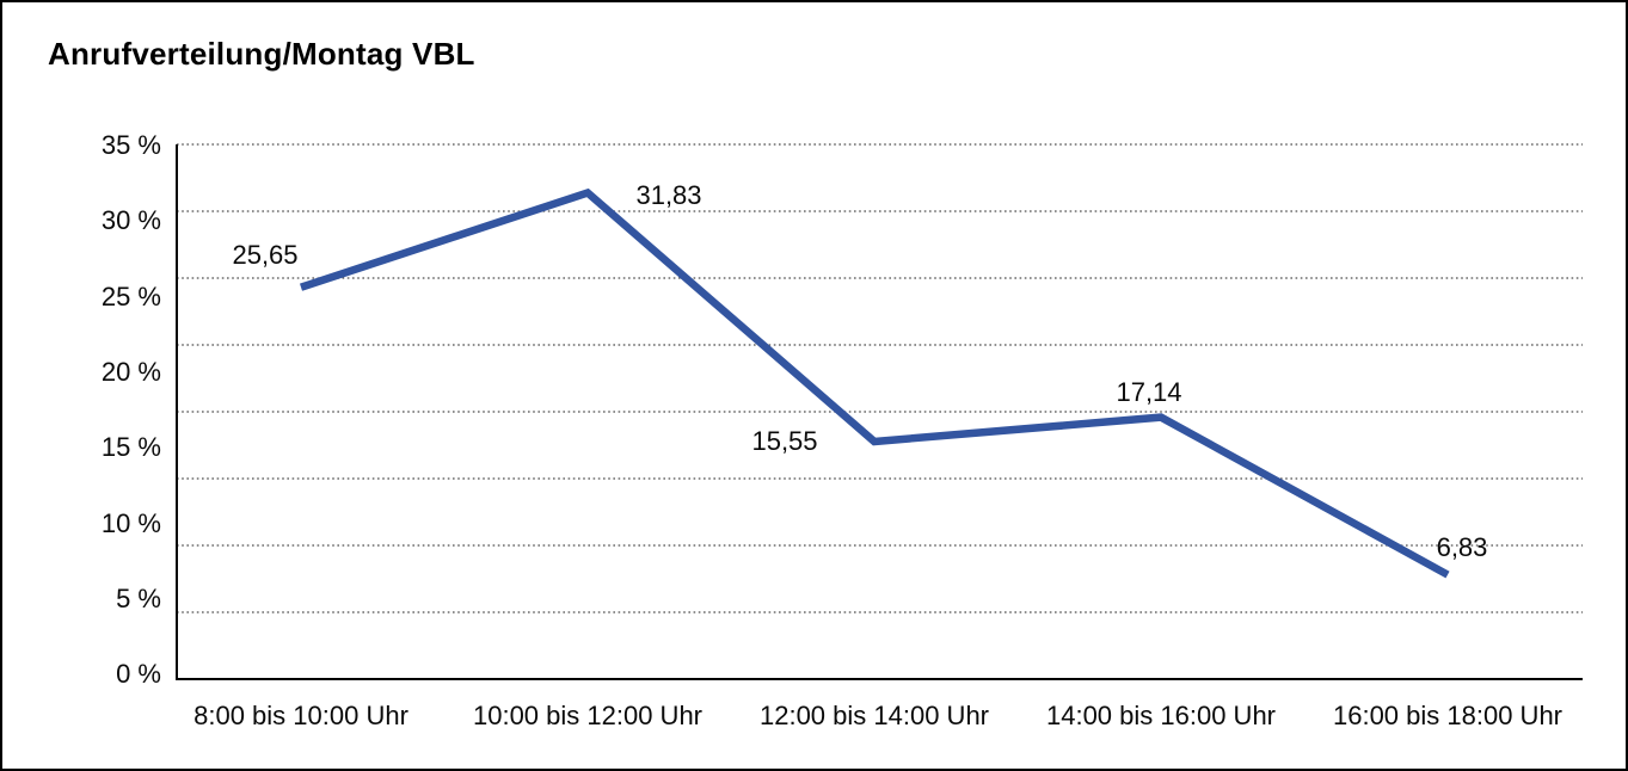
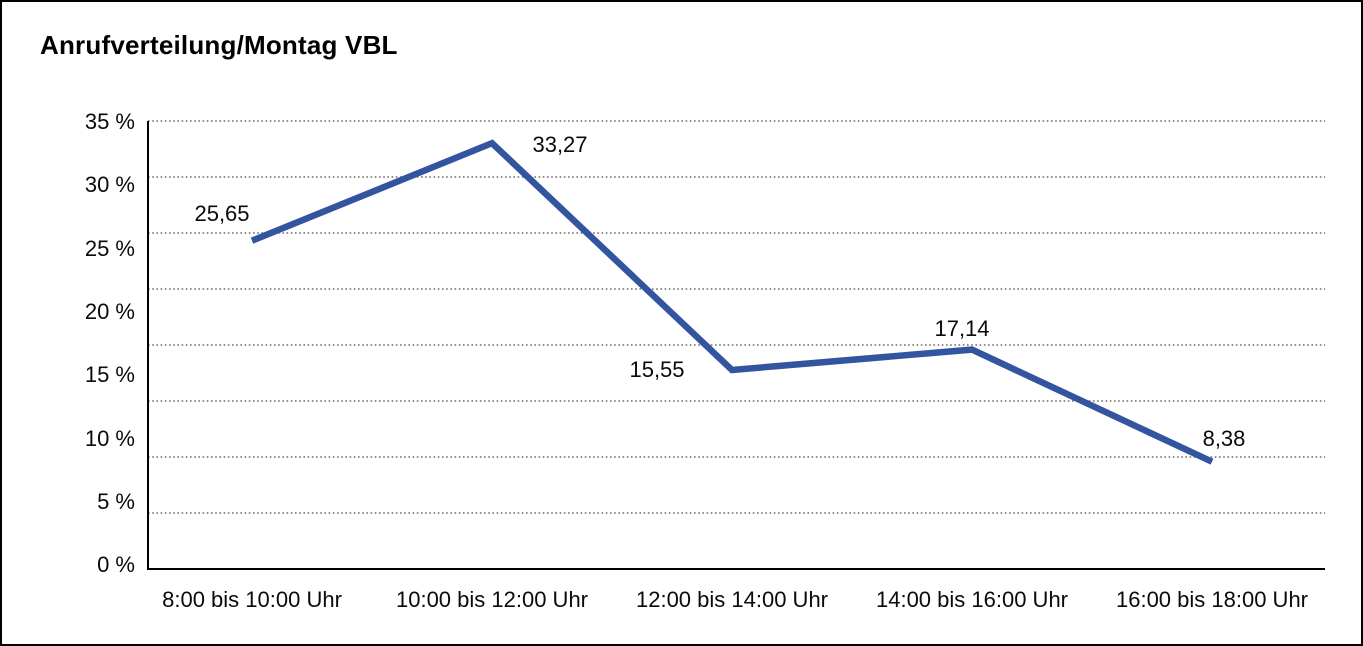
10:00 bis 12:00 Uhr: 31,83 -> 33,27
16:00 bis 18:00 Uhr: 6,83 -> 8,38
